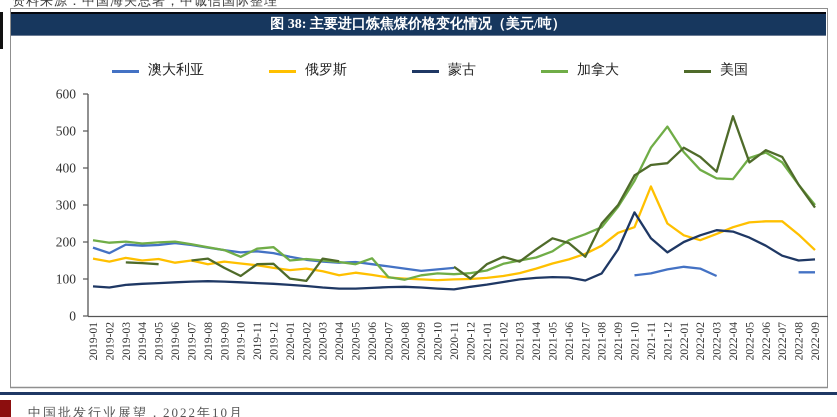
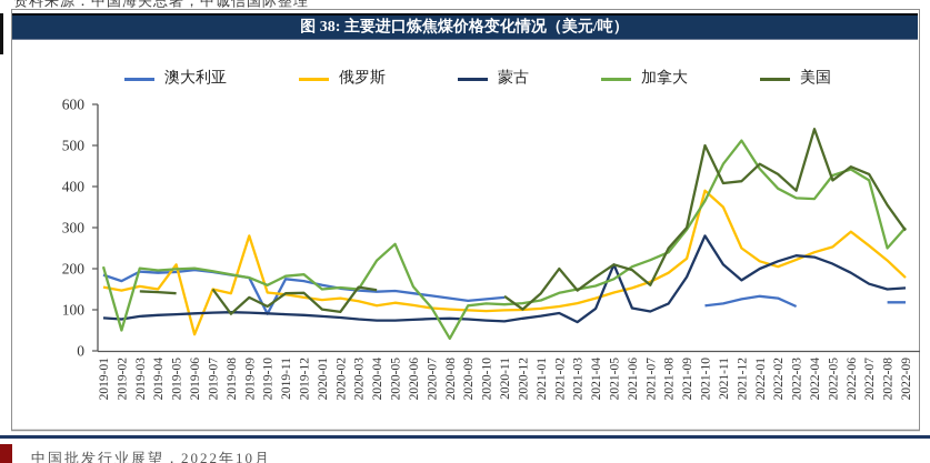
加拿大/2019-02: 200 -> 50
俄罗斯/2019-05: 150 -> 210
俄罗斯/2019-06: 140 -> 40
美国/2019-08: 160 -> 90
俄罗斯/2019-09: 150 -> 280
澳大利亚/2019-10: 170 -> 90
加拿大/2020-04: 150 -> 220
加拿大/2020-05: 140 -> 260
加拿大/2020-08: 100 -> 30
美国/2021-02: 160 -> 200
蒙古/2021-03: 100 -> 70
蒙古/2021-05: 100 -> 210
俄罗斯/2021-10: 240 -> 390
美国/2021-10: 380 -> 500
俄罗斯/2022-06: 260 -> 290
加拿大/2022-08: 360 -> 250
